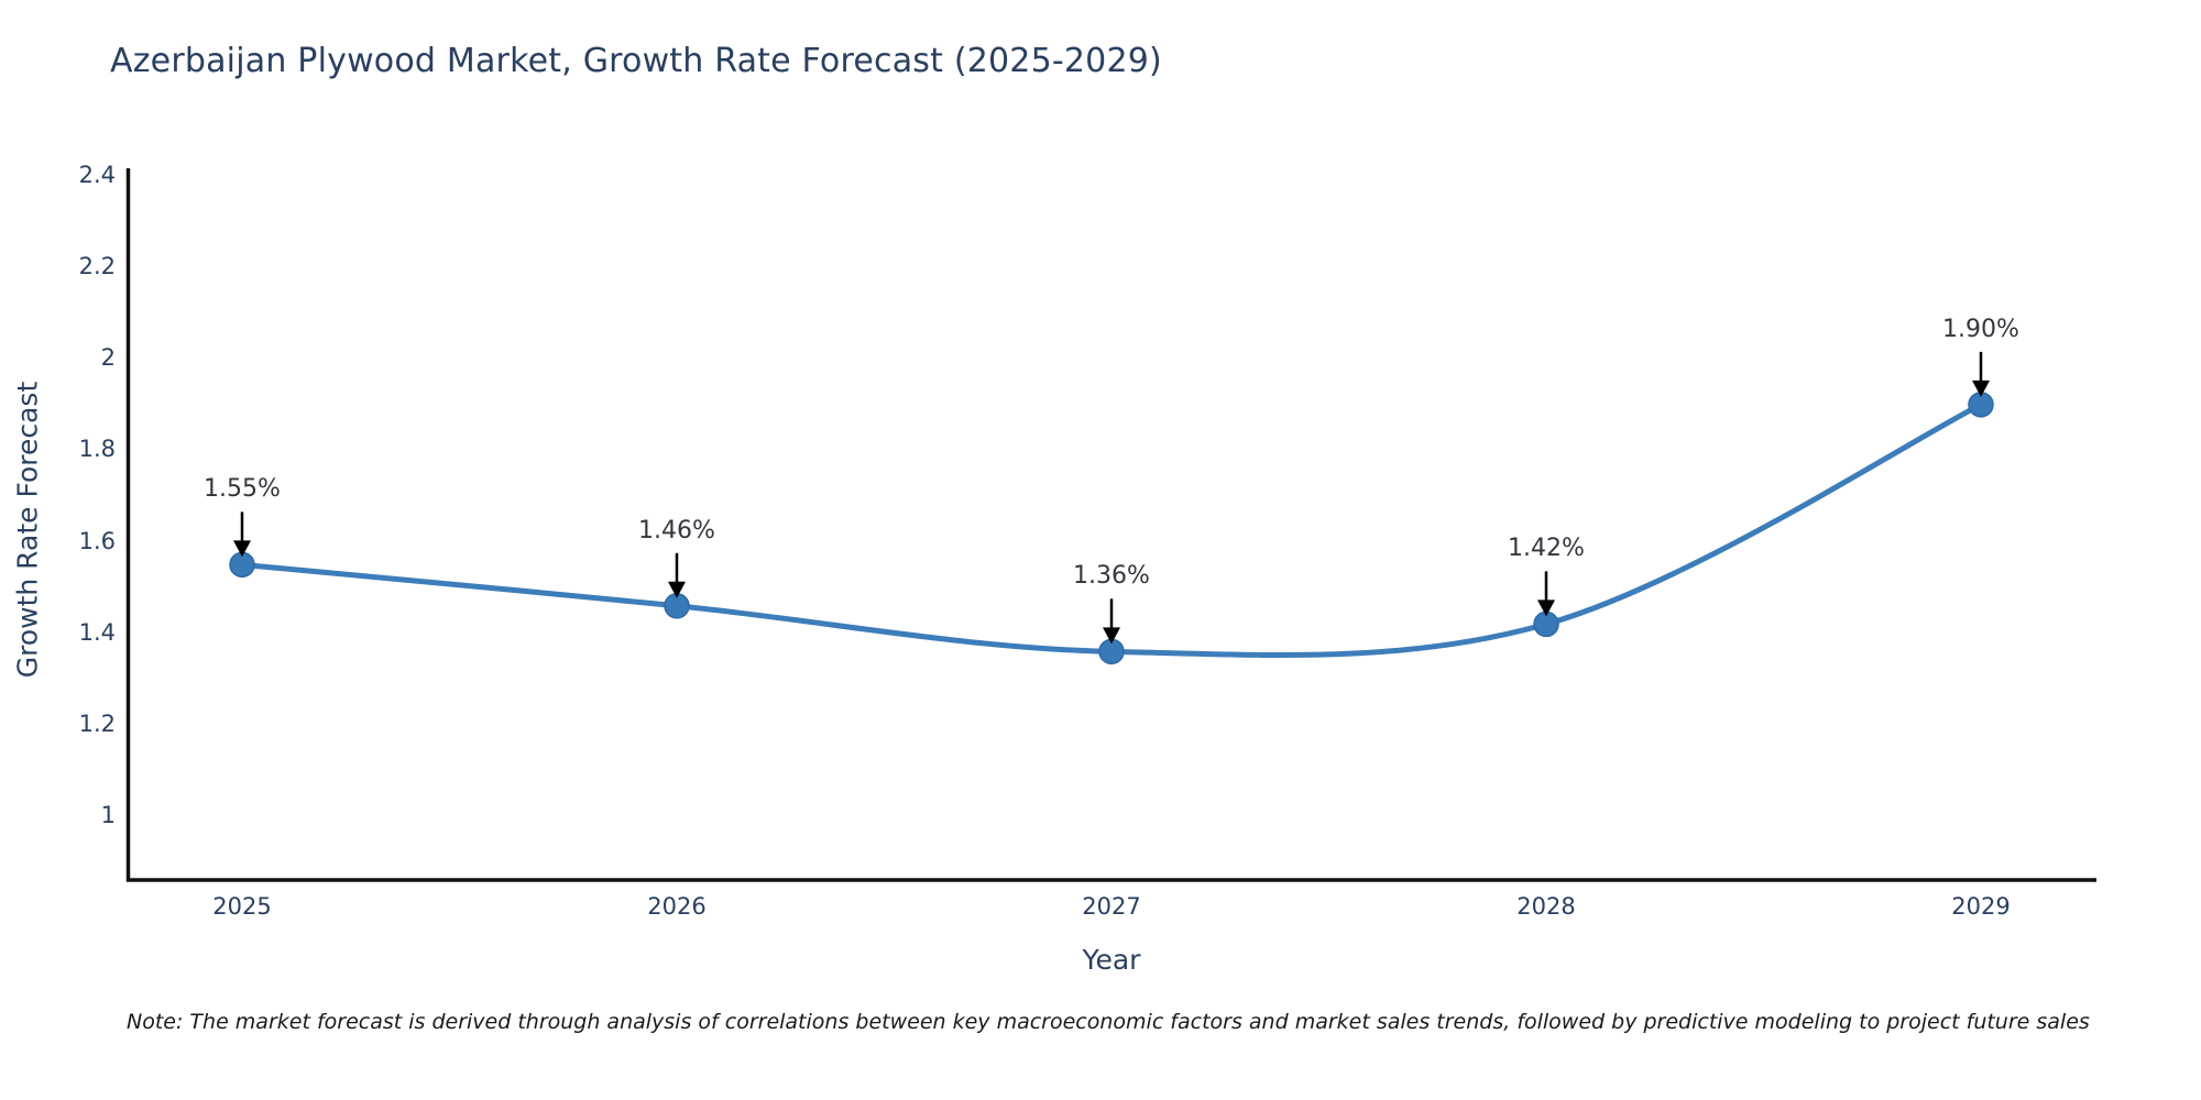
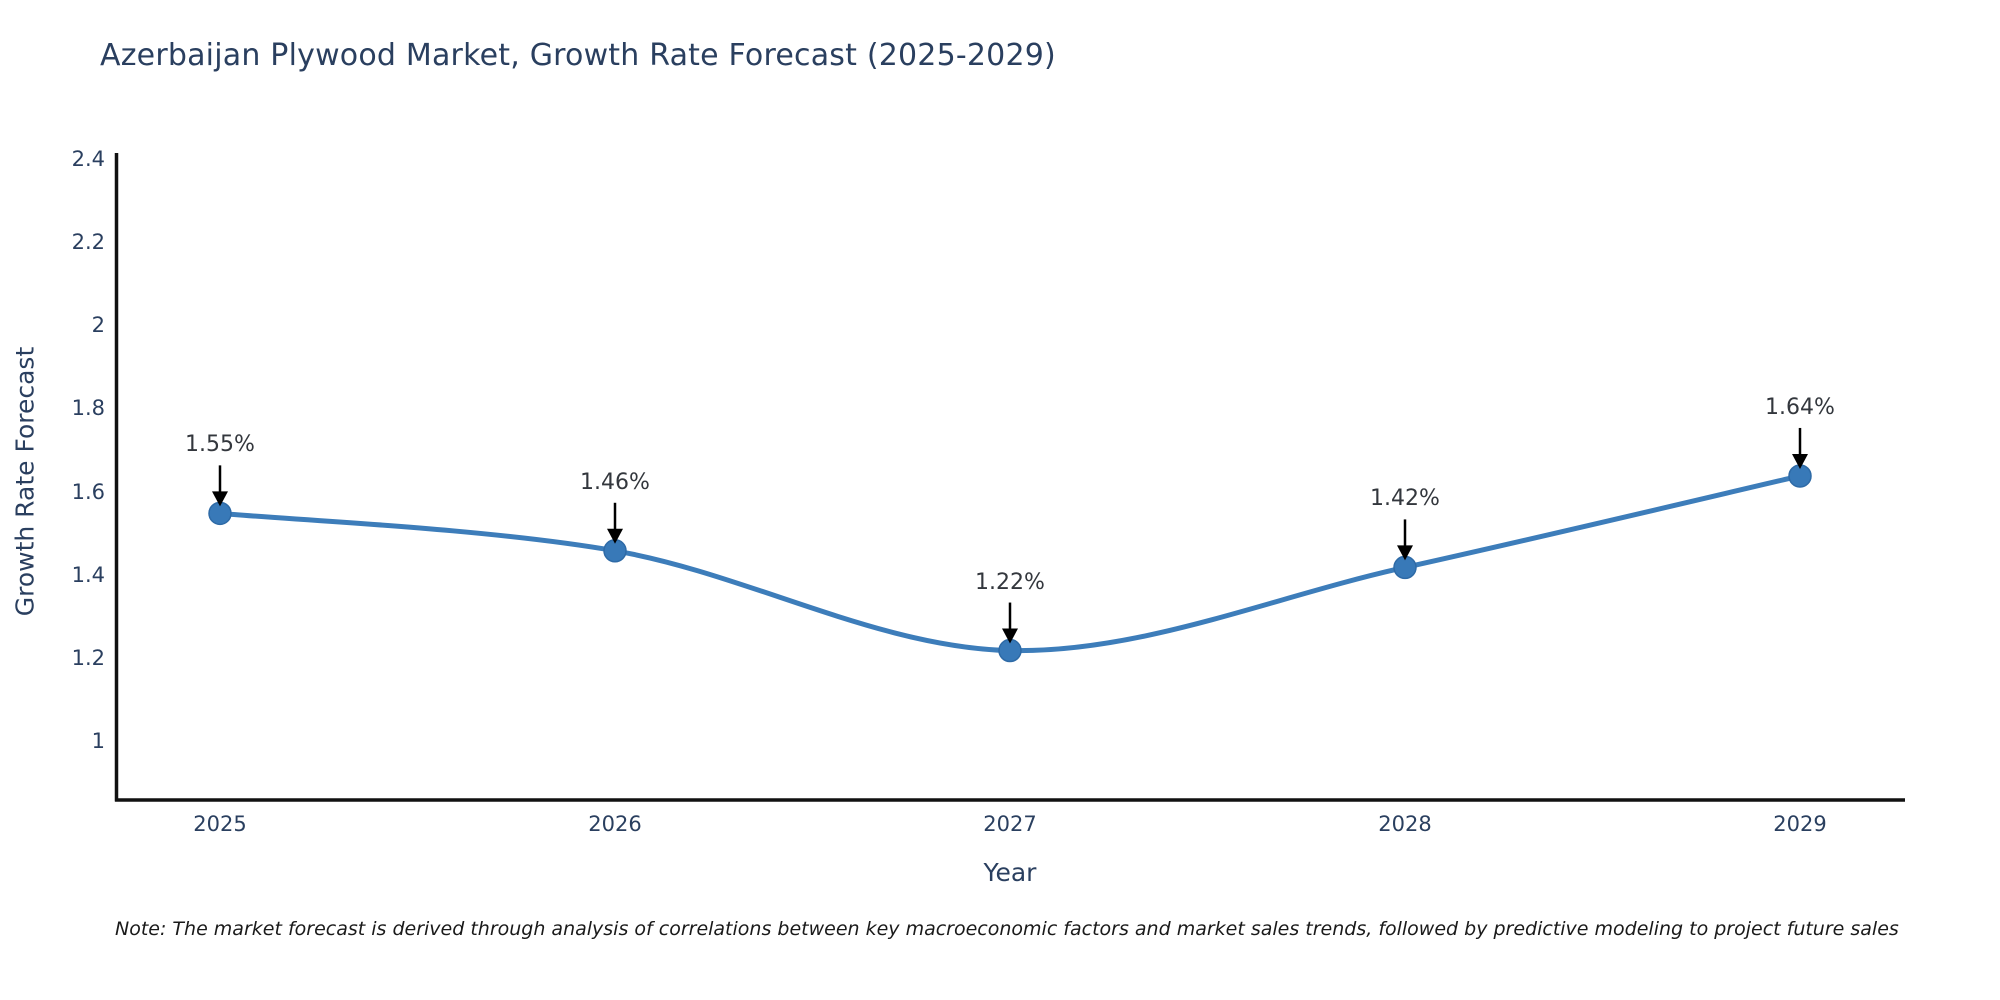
2027: 1.36% -> 1.22%
2029: 1.90% -> 1.64%
